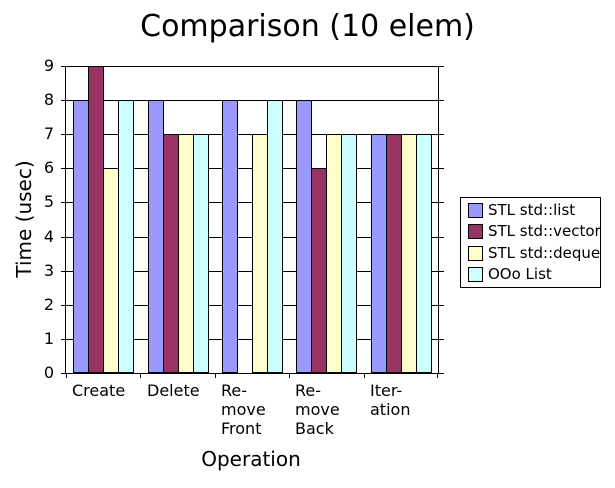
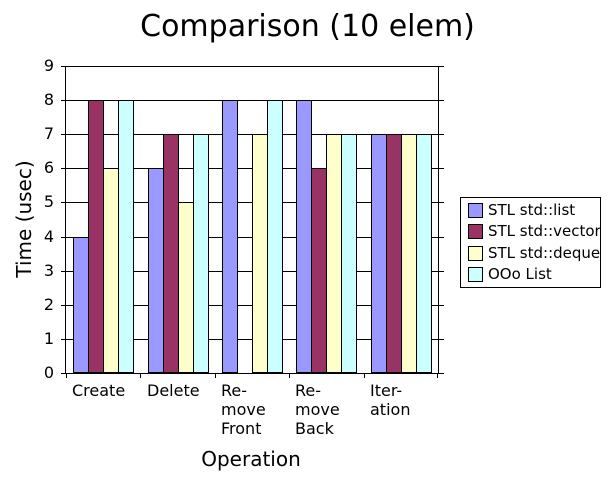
STL std::list/Create: 8 -> 4
STL std::vector/Create: 9 -> 8
STL std::list/Delete: 8 -> 6
STL std::deque/Delete: 7 -> 5
